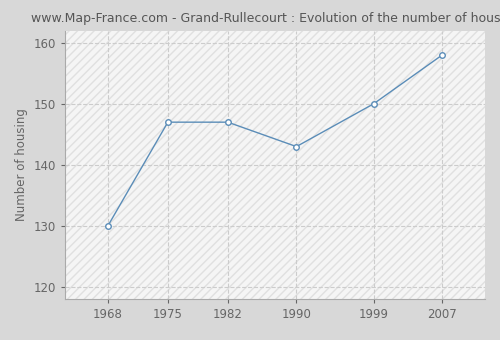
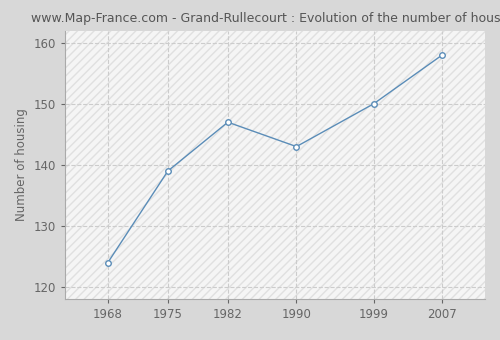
1968: 130 -> 124
1975: 147 -> 139
